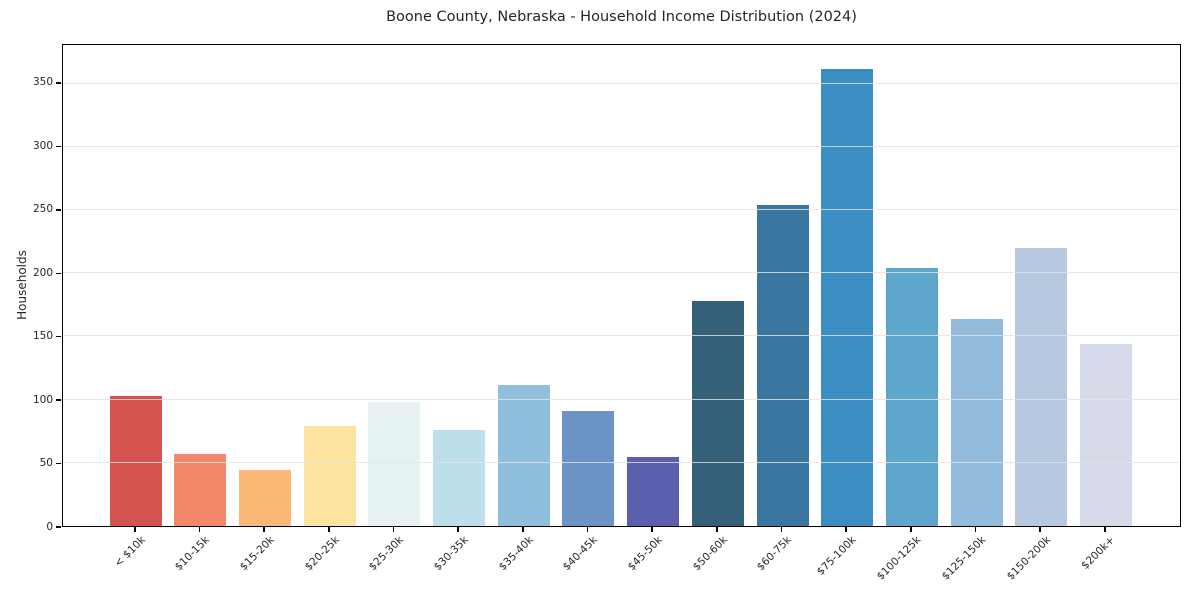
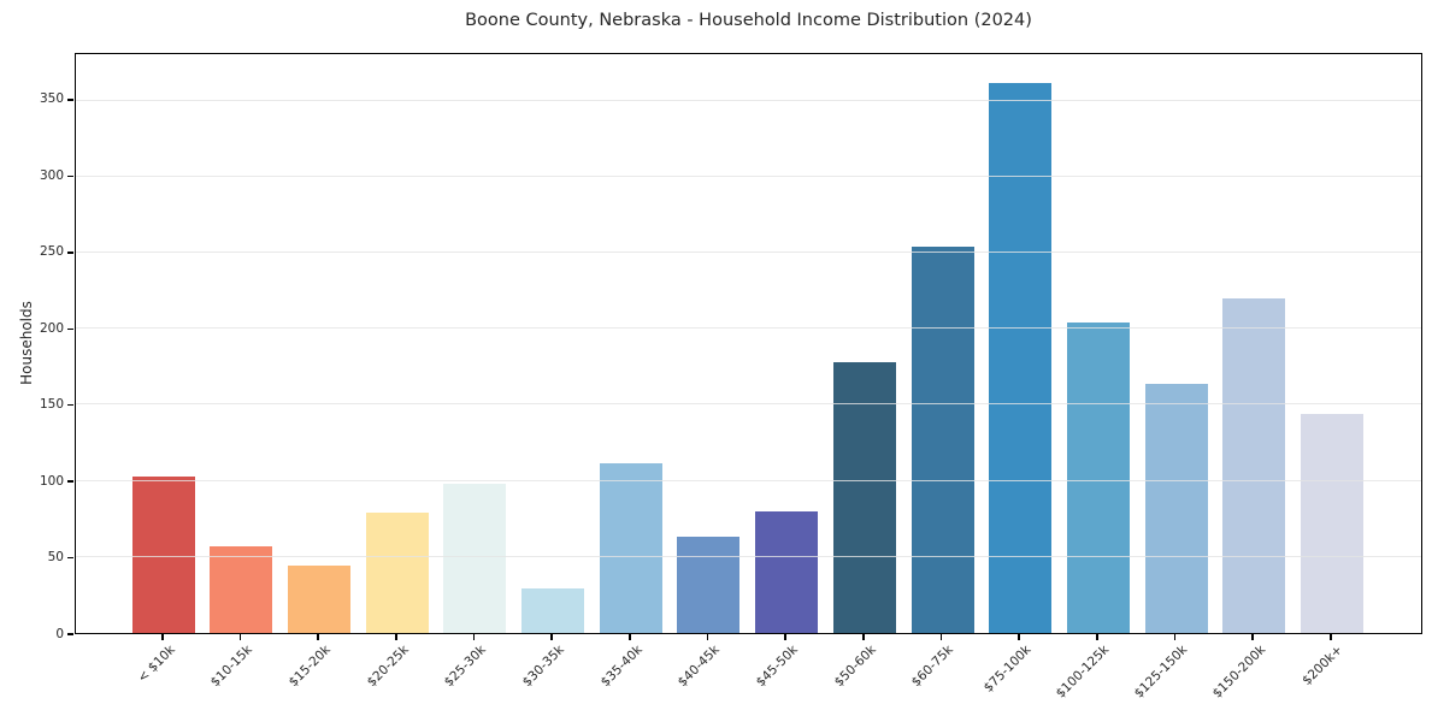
$30-35k: 76 -> 29
$40-45k: 91 -> 63
$45-50k: 55 -> 80
